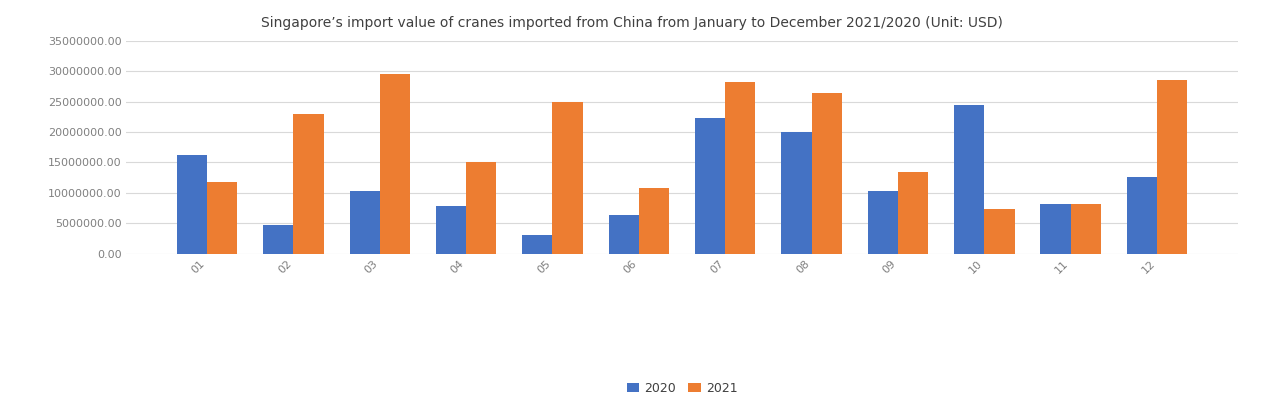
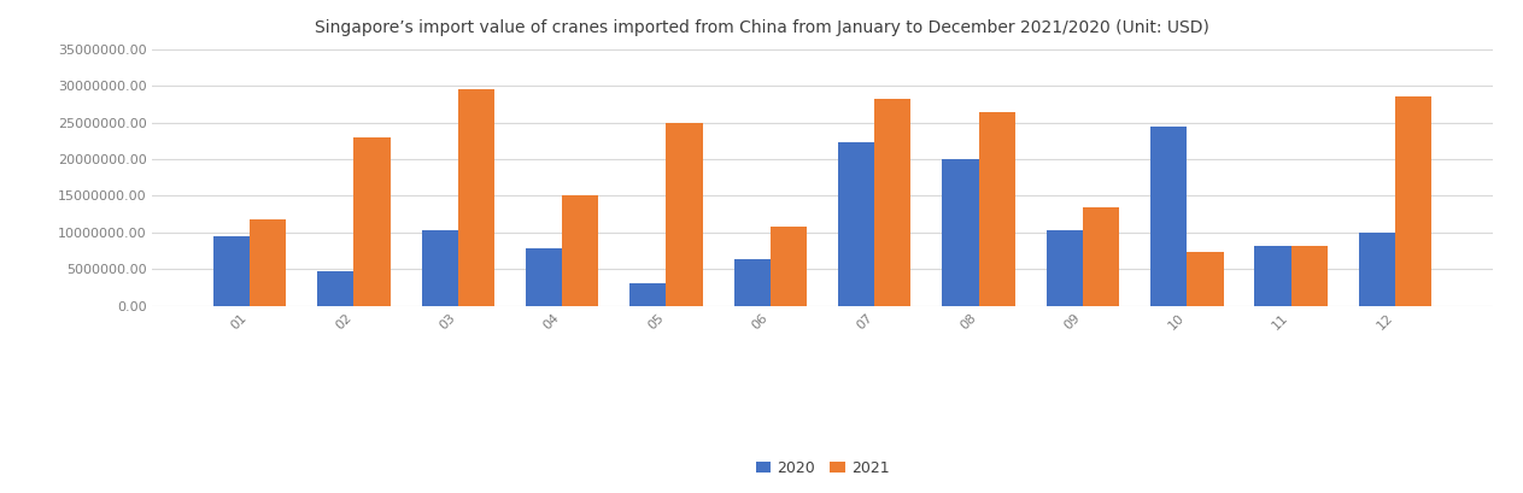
2020/01: 16200000 -> 9500000
2020/12: 12600000 -> 9900000
